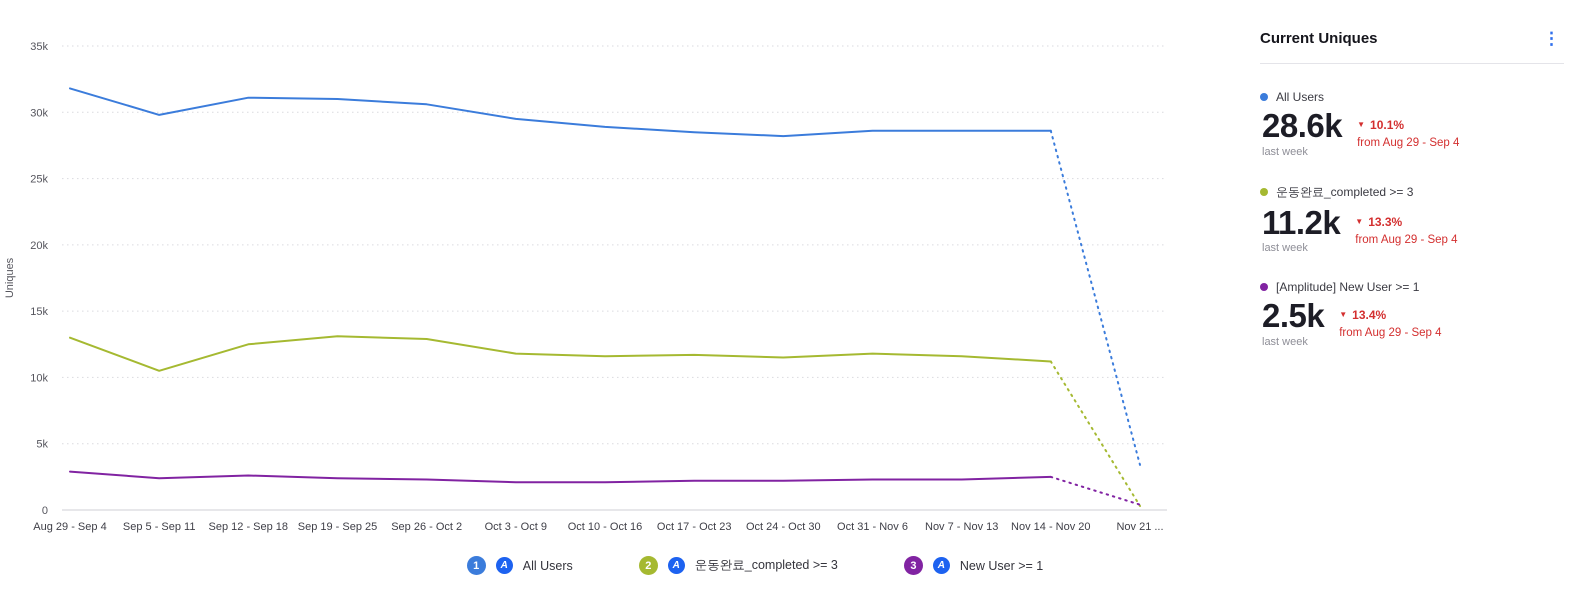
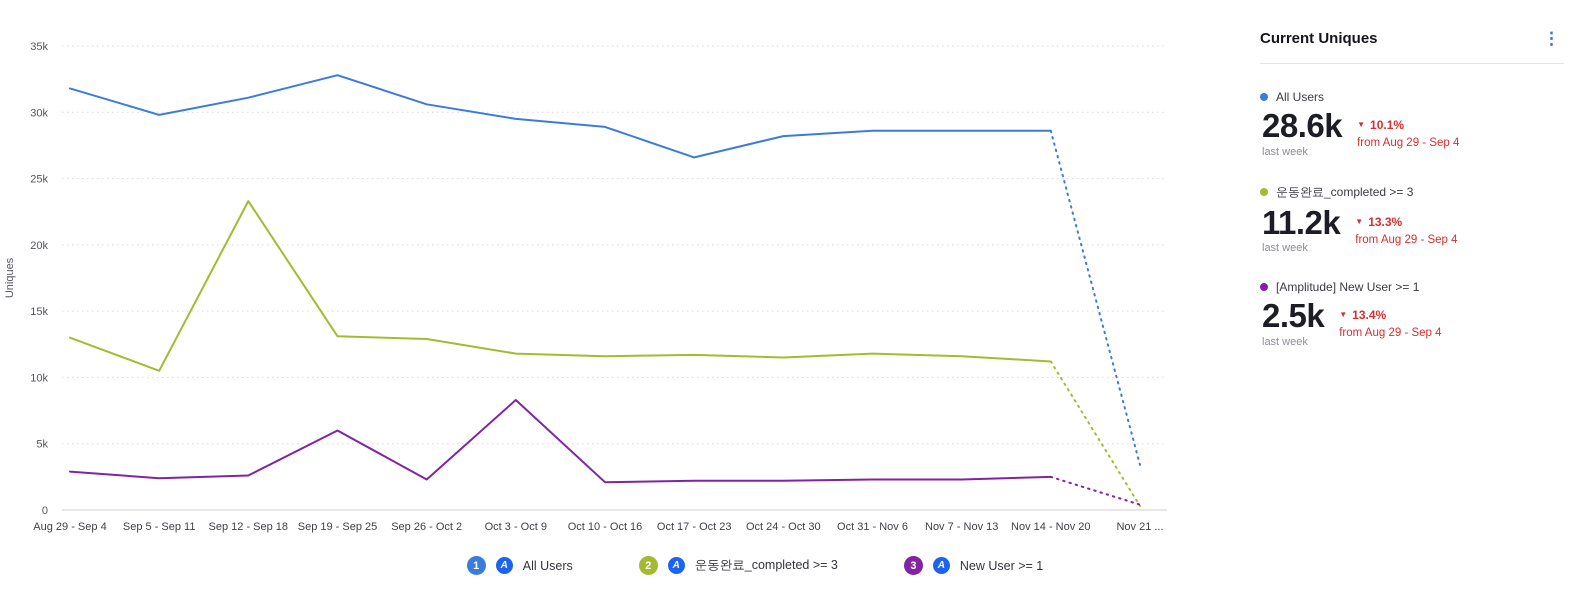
운동완료_completed >= 3/Sep 12 - Sep 18: 12.5k -> 23.3k
All Users/Sep 19 - Sep 25: 31.0k -> 32.8k
[Amplitude] New User >= 1/Sep 19 - Sep 25: 2.4k -> 6.0k
[Amplitude] New User >= 1/Oct 3 - Oct 9: 2.1k -> 8.3k
All Users/Oct 17 - Oct 23: 28.5k -> 26.6k
